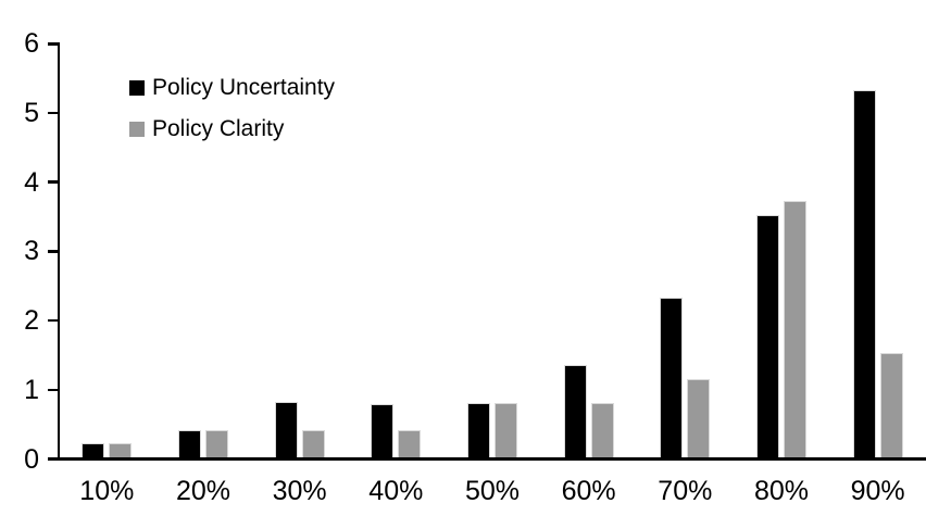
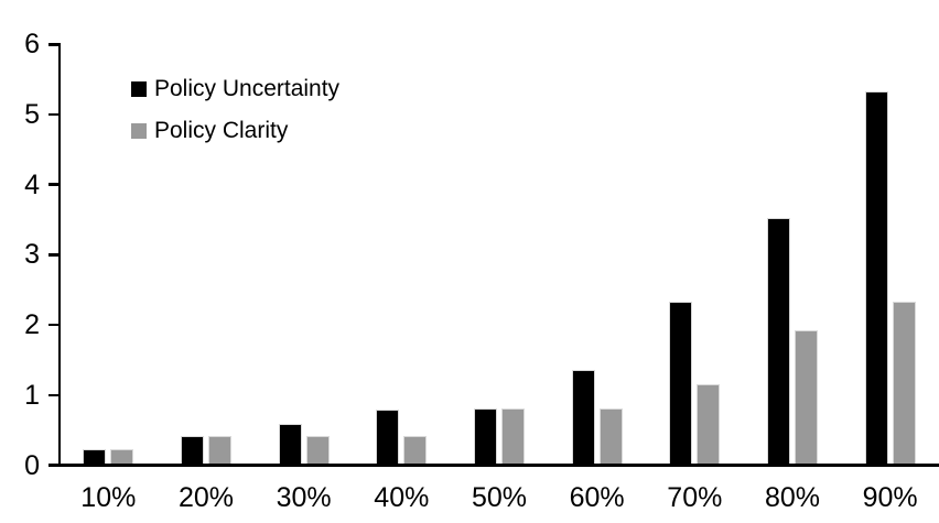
Policy Uncertainty/30%: 0.8 -> 0.6
Policy Clarity/80%: 3.7 -> 1.9
Policy Clarity/90%: 1.5 -> 2.3
